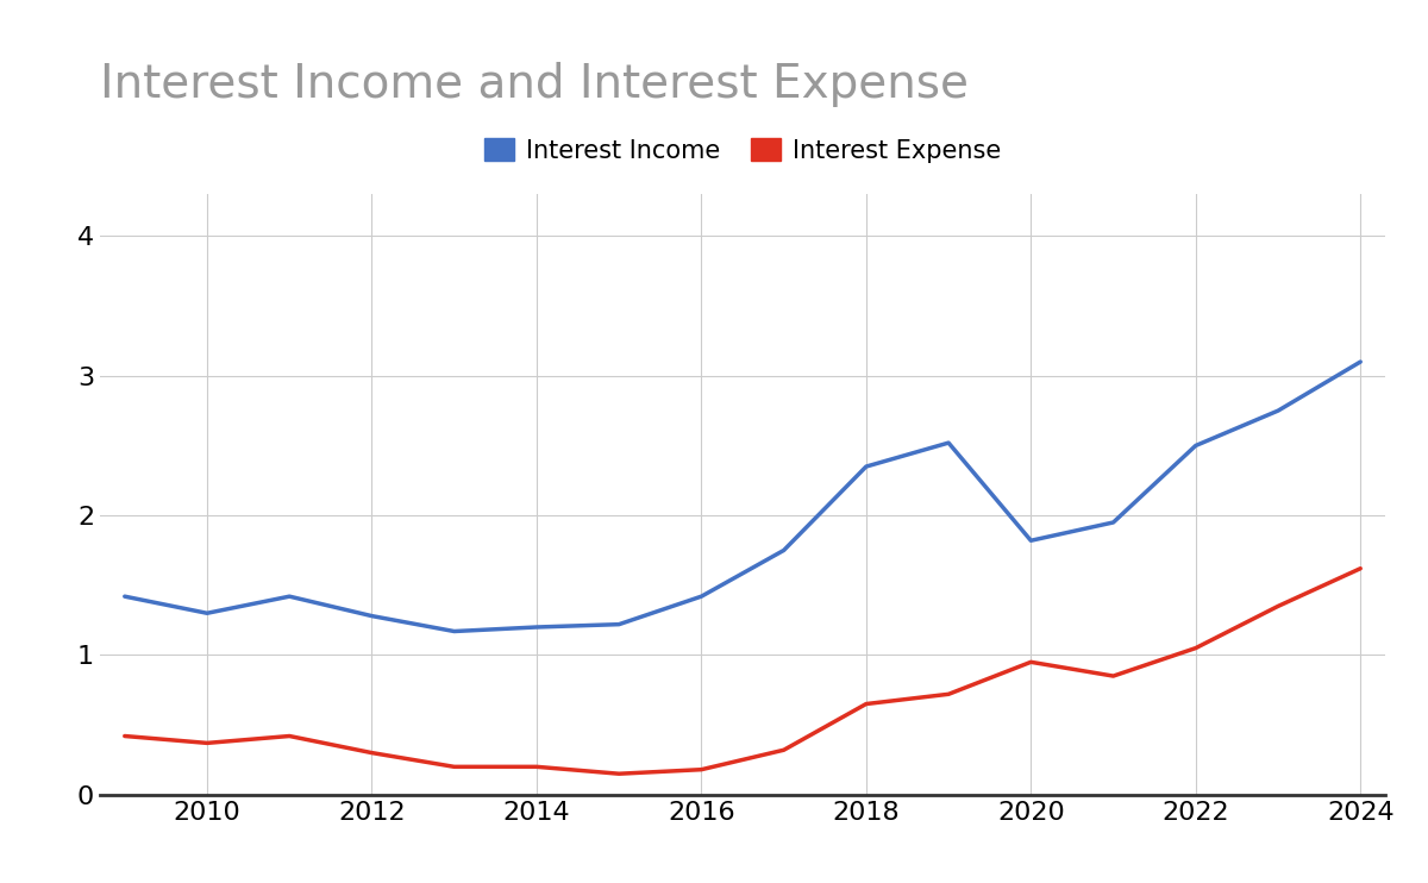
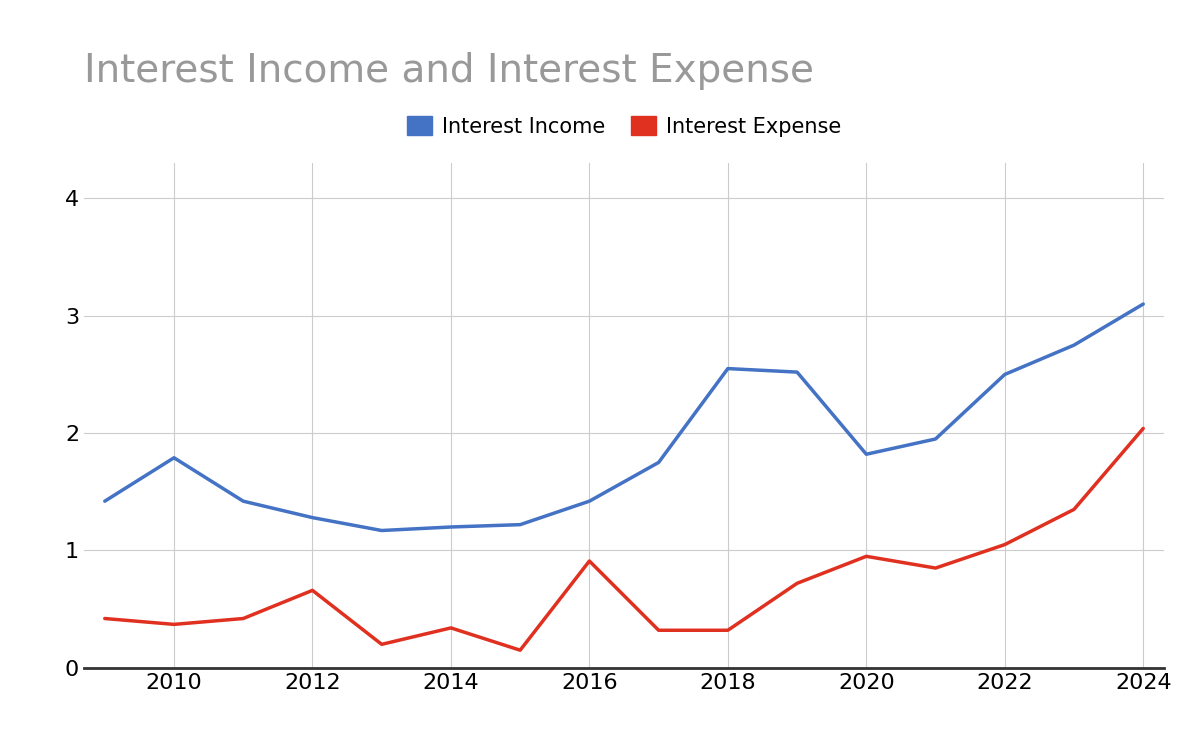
Interest Income/2010: 1.30 -> 1.79
Interest Expense/2012: 0.30 -> 0.66
Interest Expense/2014: 0.20 -> 0.34
Interest Expense/2016: 0.18 -> 0.91
Interest Income/2018: 2.35 -> 2.55
Interest Expense/2018: 0.65 -> 0.32
Interest Expense/2024: 1.62 -> 2.04
